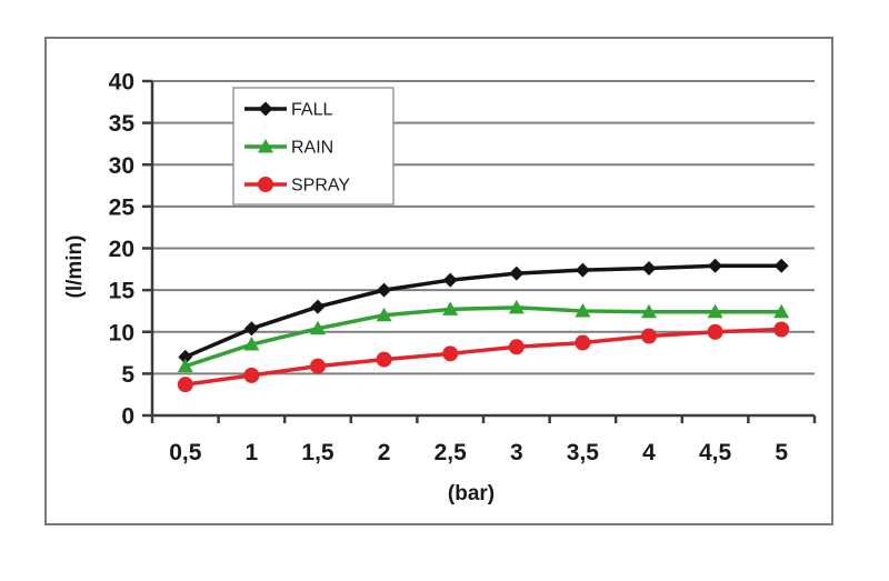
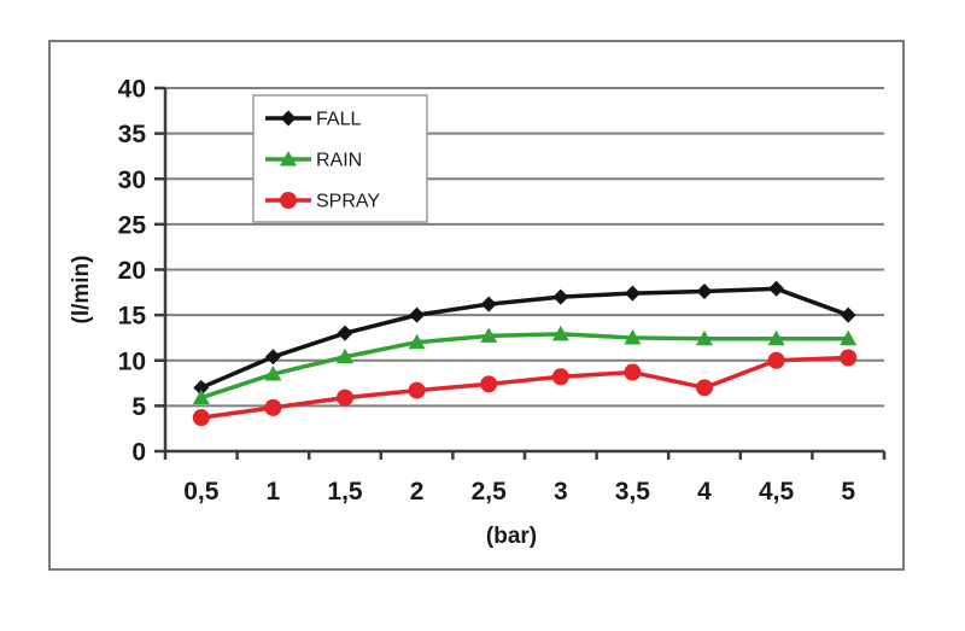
SPRAY/4: 10 -> 7
FALL/5: 18 -> 15
